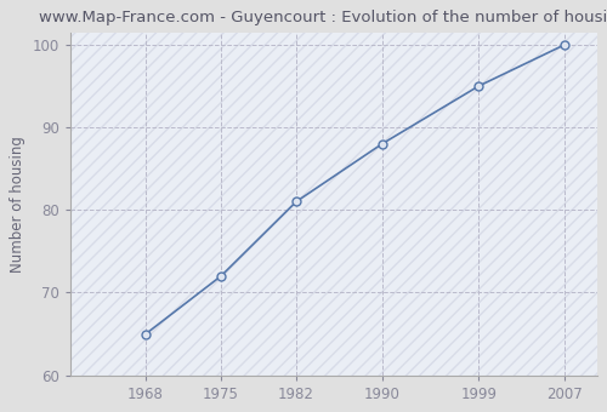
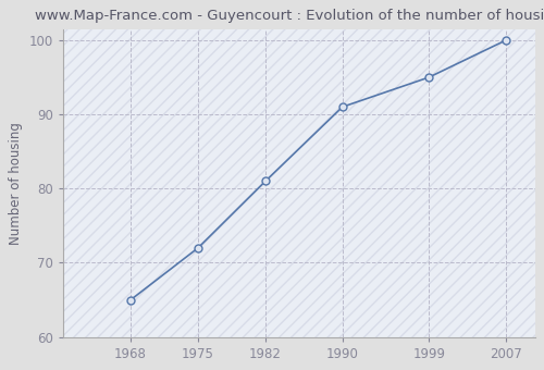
1990: 88 -> 91
